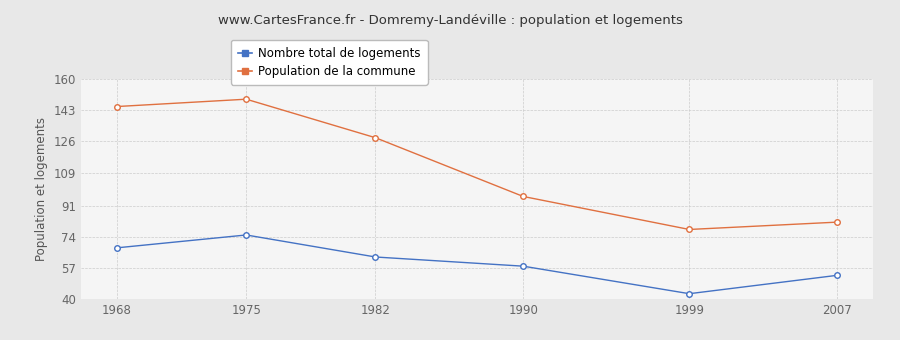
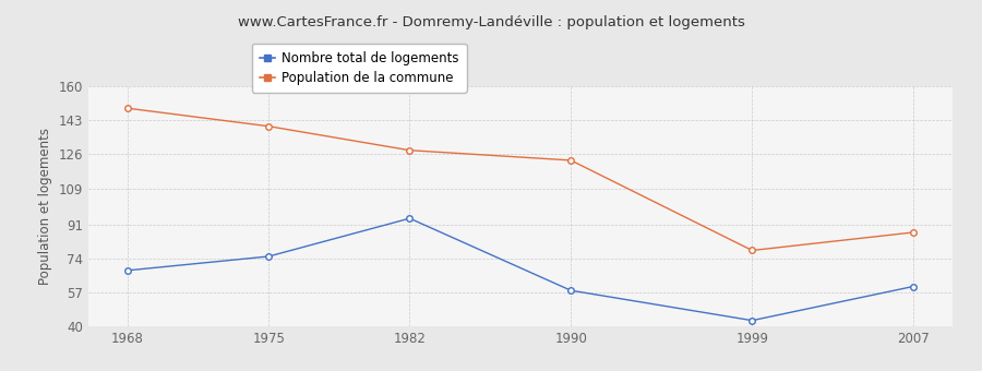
Population de la commune/1968: 145 -> 149
Population de la commune/1975: 149 -> 140
Nombre total de logements/1982: 63 -> 94
Population de la commune/1990: 96 -> 123
Nombre total de logements/2007: 53 -> 60
Population de la commune/2007: 82 -> 87
